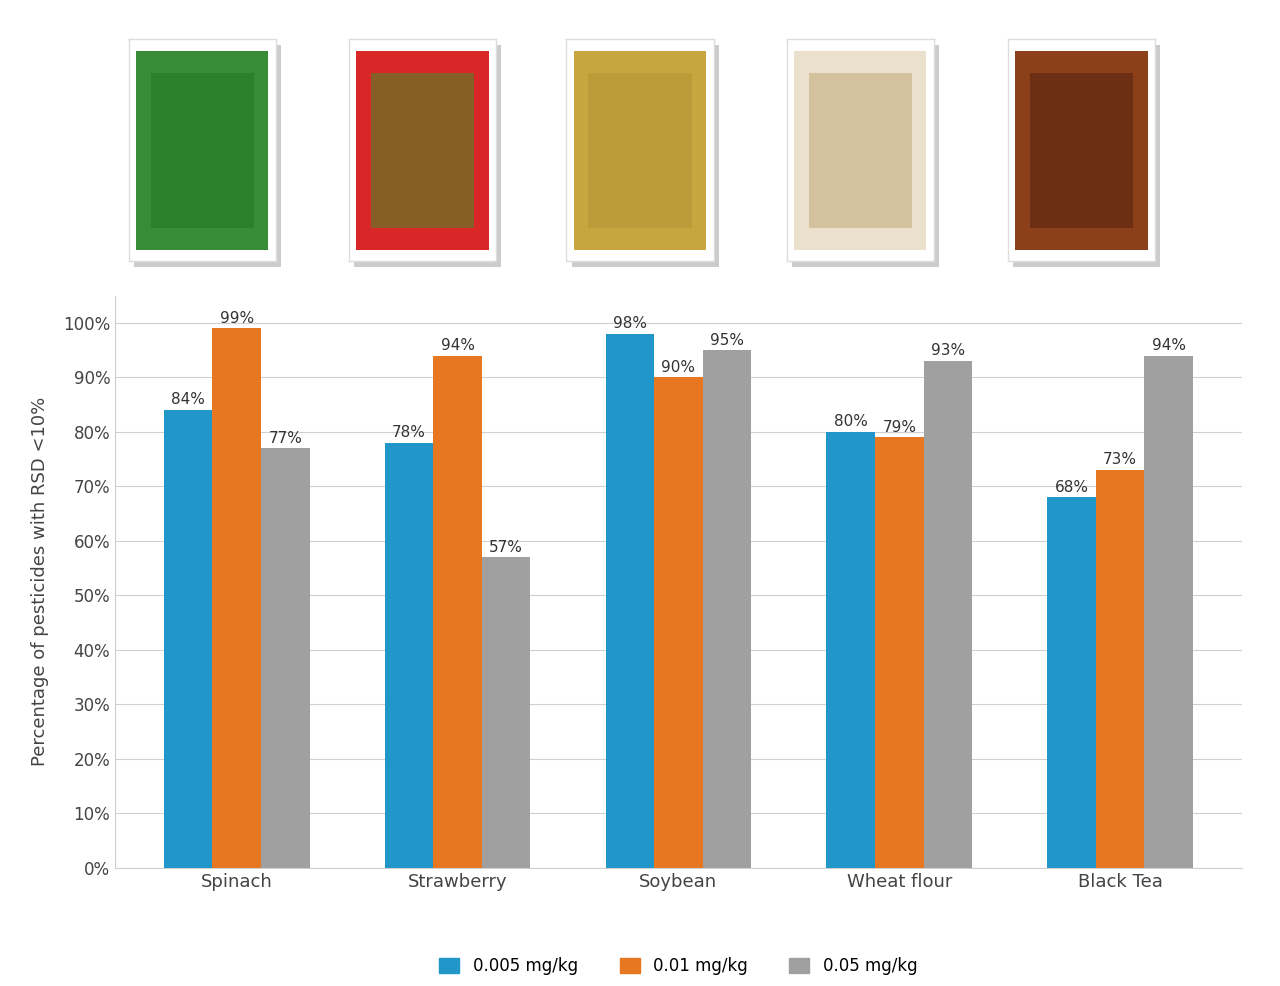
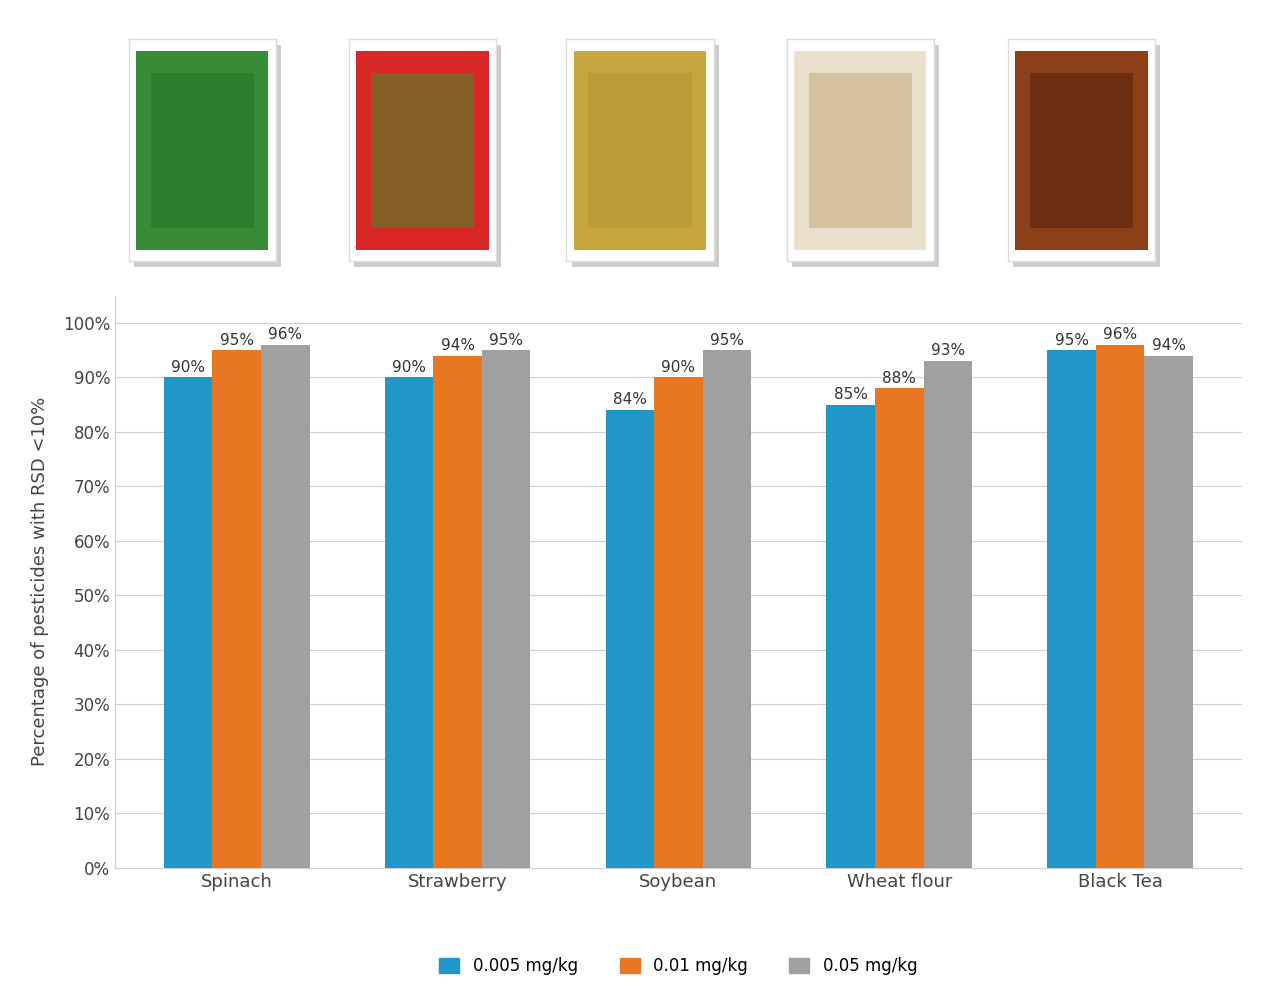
0.005 mg/kg/Spinach: 84% -> 90%
0.01 mg/kg/Spinach: 99% -> 95%
0.05 mg/kg/Spinach: 77% -> 96%
0.005 mg/kg/Strawberry: 78% -> 90%
0.05 mg/kg/Strawberry: 57% -> 95%
0.005 mg/kg/Soybean: 98% -> 84%
0.005 mg/kg/Wheat flour: 80% -> 85%
0.01 mg/kg/Wheat flour: 79% -> 88%
0.005 mg/kg/Black Tea: 68% -> 95%
0.01 mg/kg/Black Tea: 73% -> 96%
